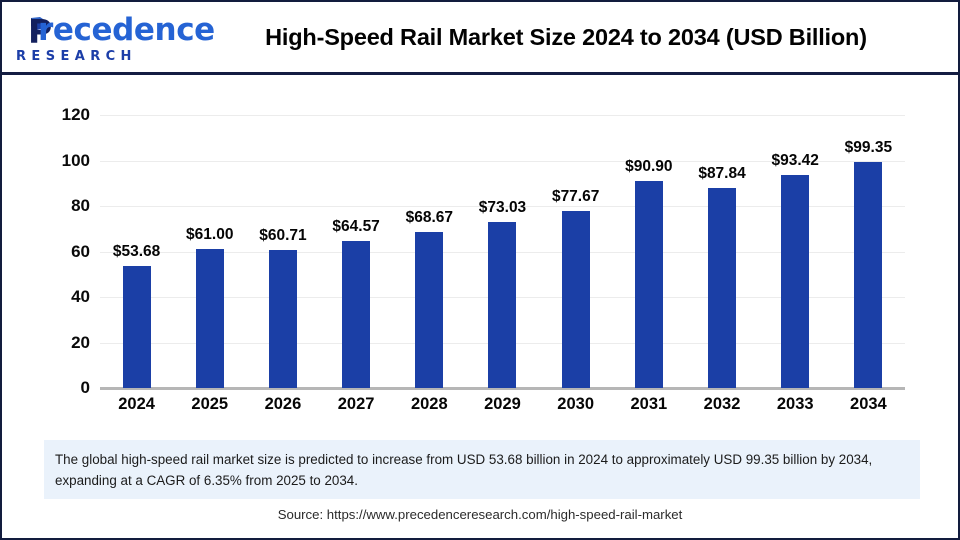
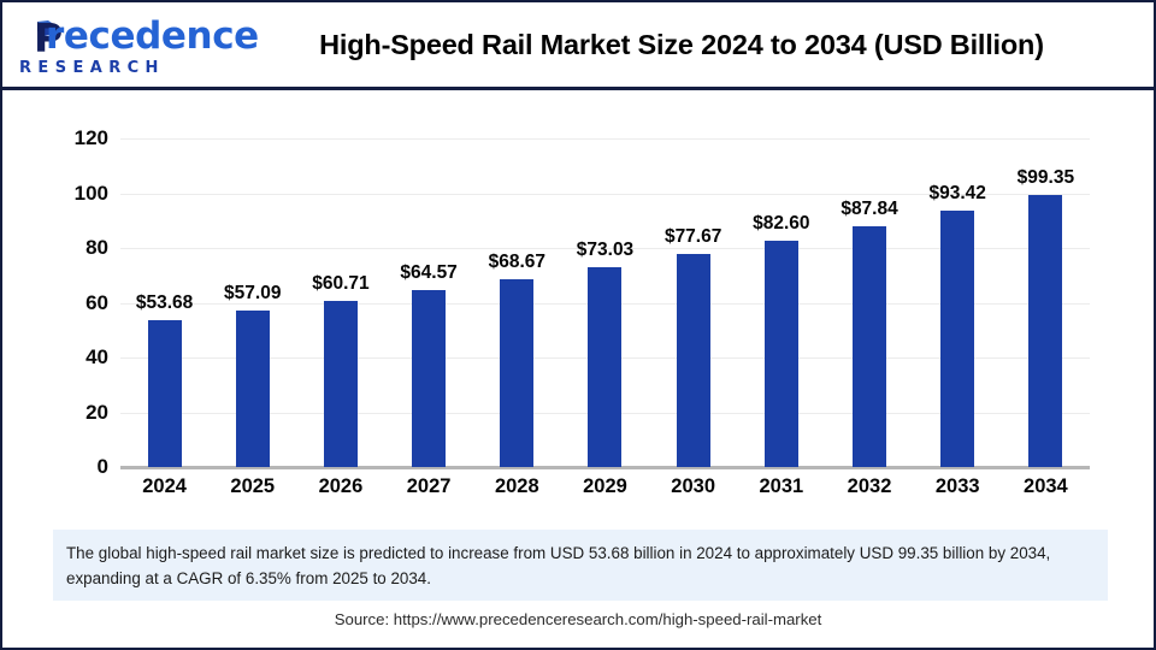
2025: $61.00 -> $57.09
2031: $90.90 -> $82.60
